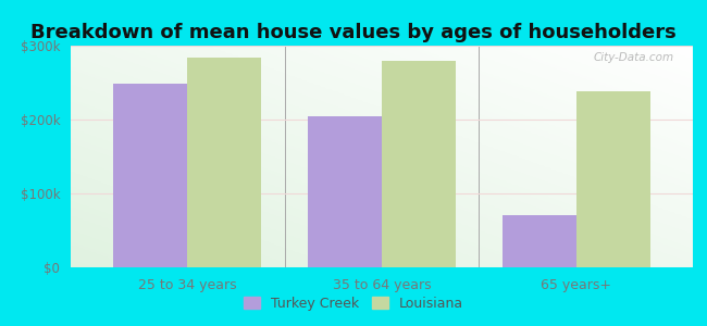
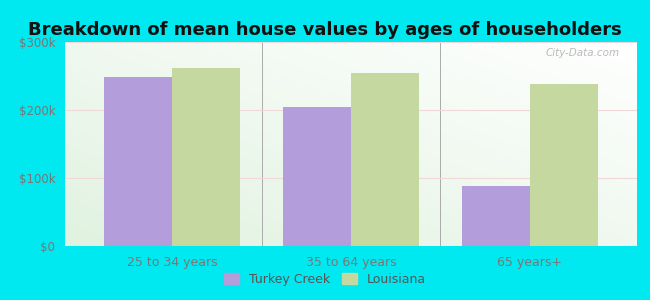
Louisiana/25 to 34 years: $284k -> $262k
Louisiana/35 to 64 years: $280k -> $255k
Turkey Creek/65 years+: $70k -> $88k
